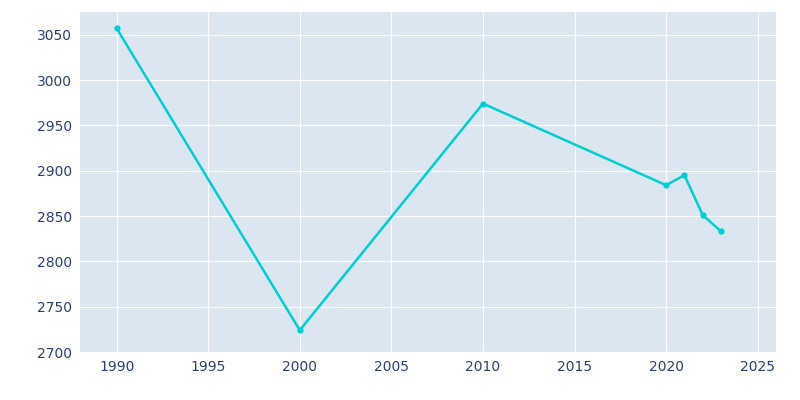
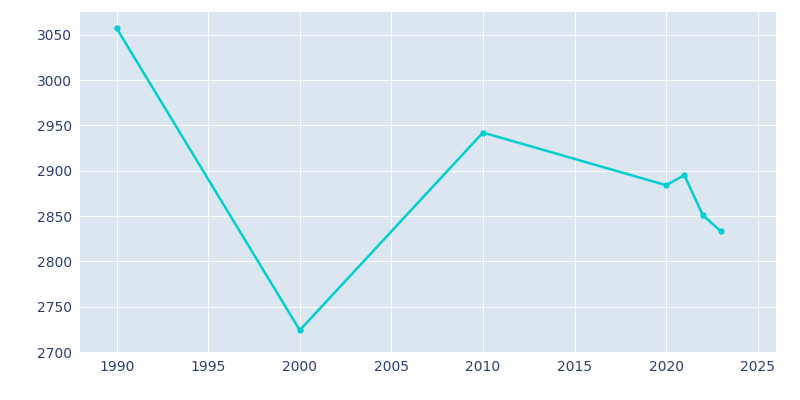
2010: 2974 -> 2942
